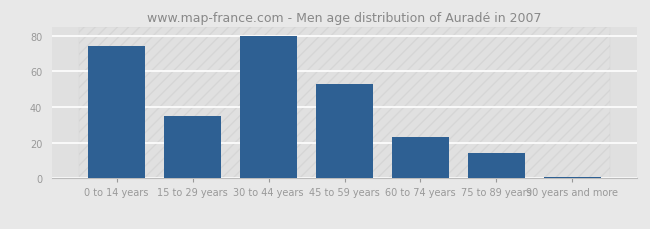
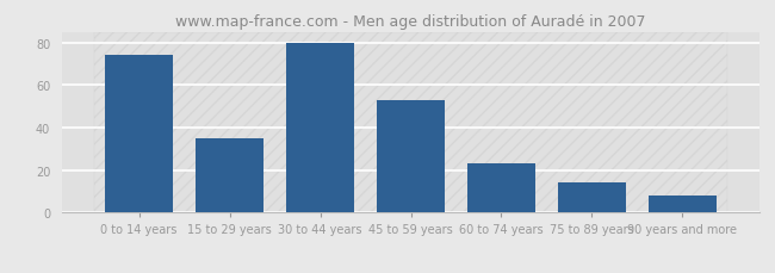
90 years and more: 1 -> 8
